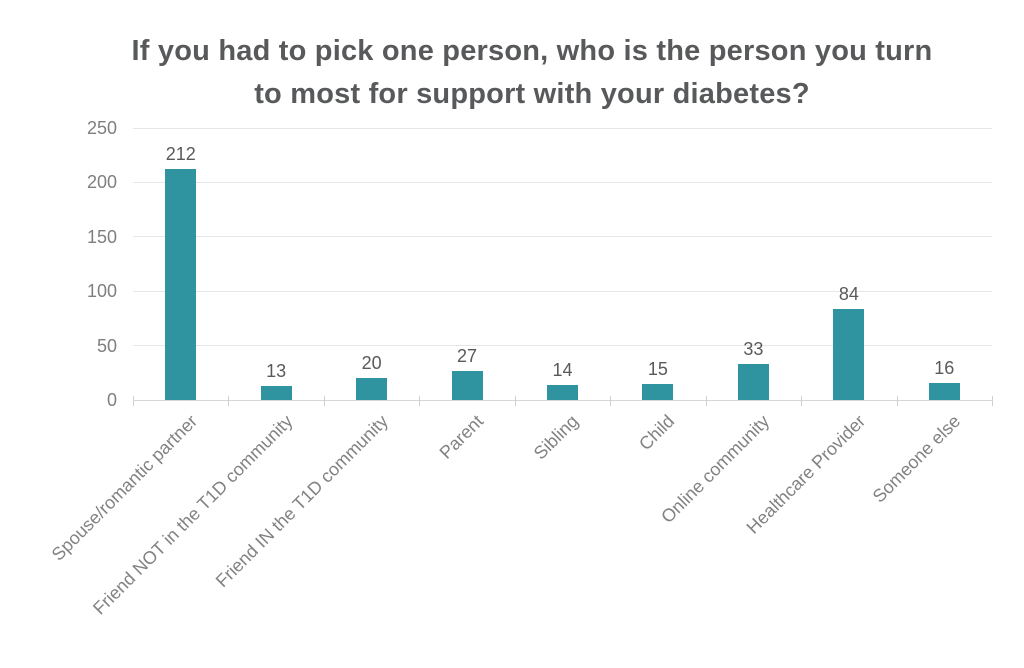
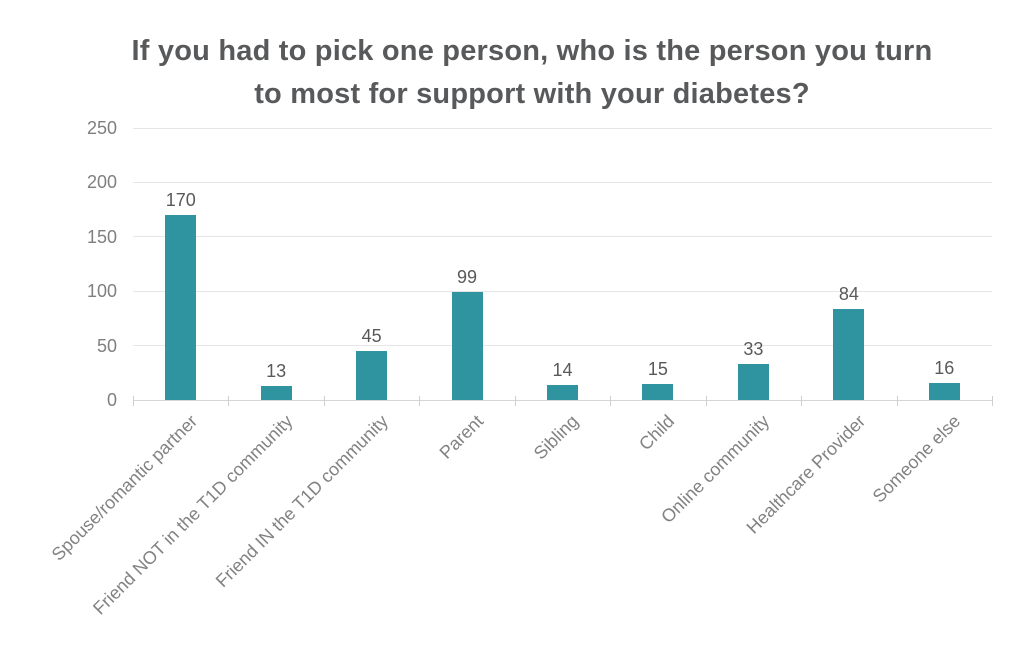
Spouse/romantic partner: 212 -> 170
Friend IN the T1D community: 20 -> 45
Parent: 27 -> 99
